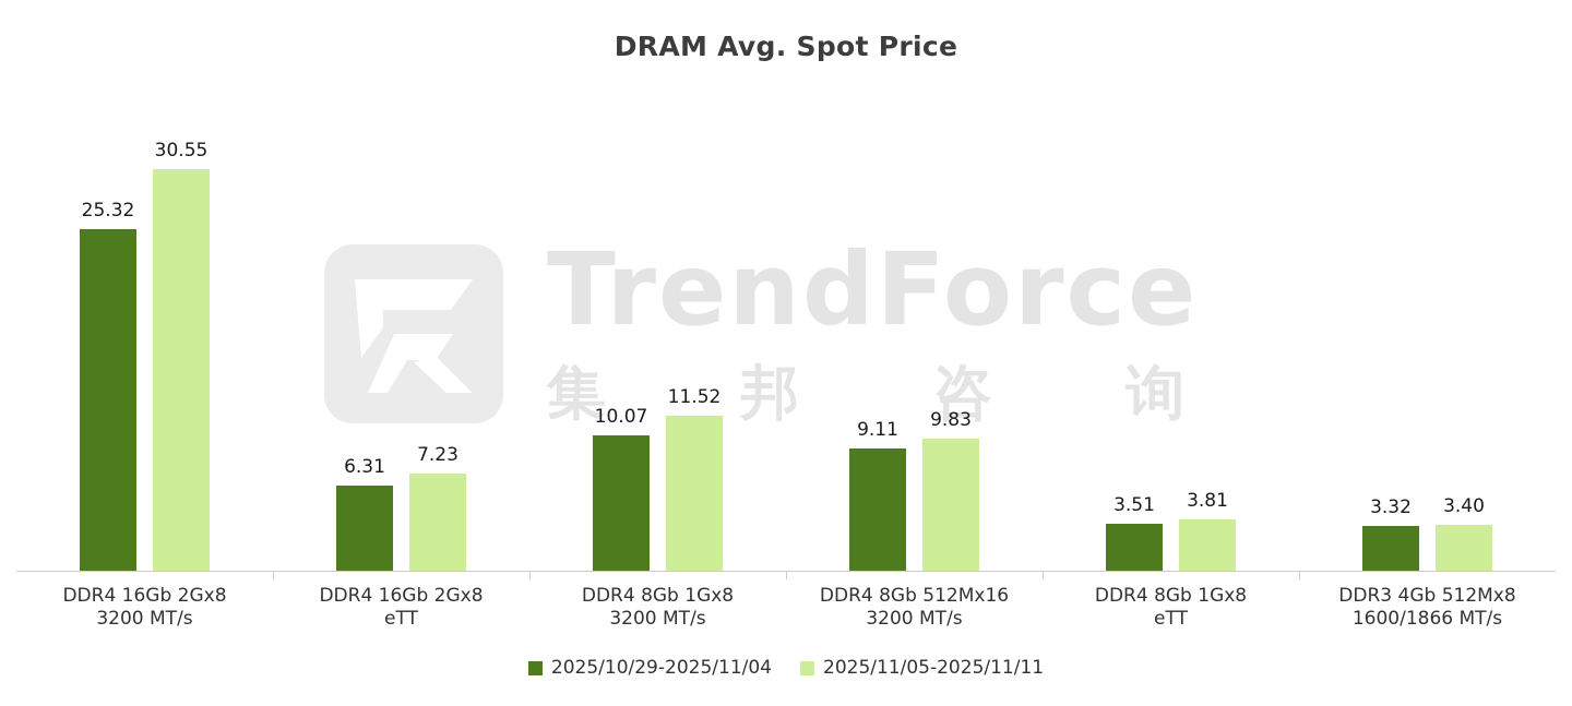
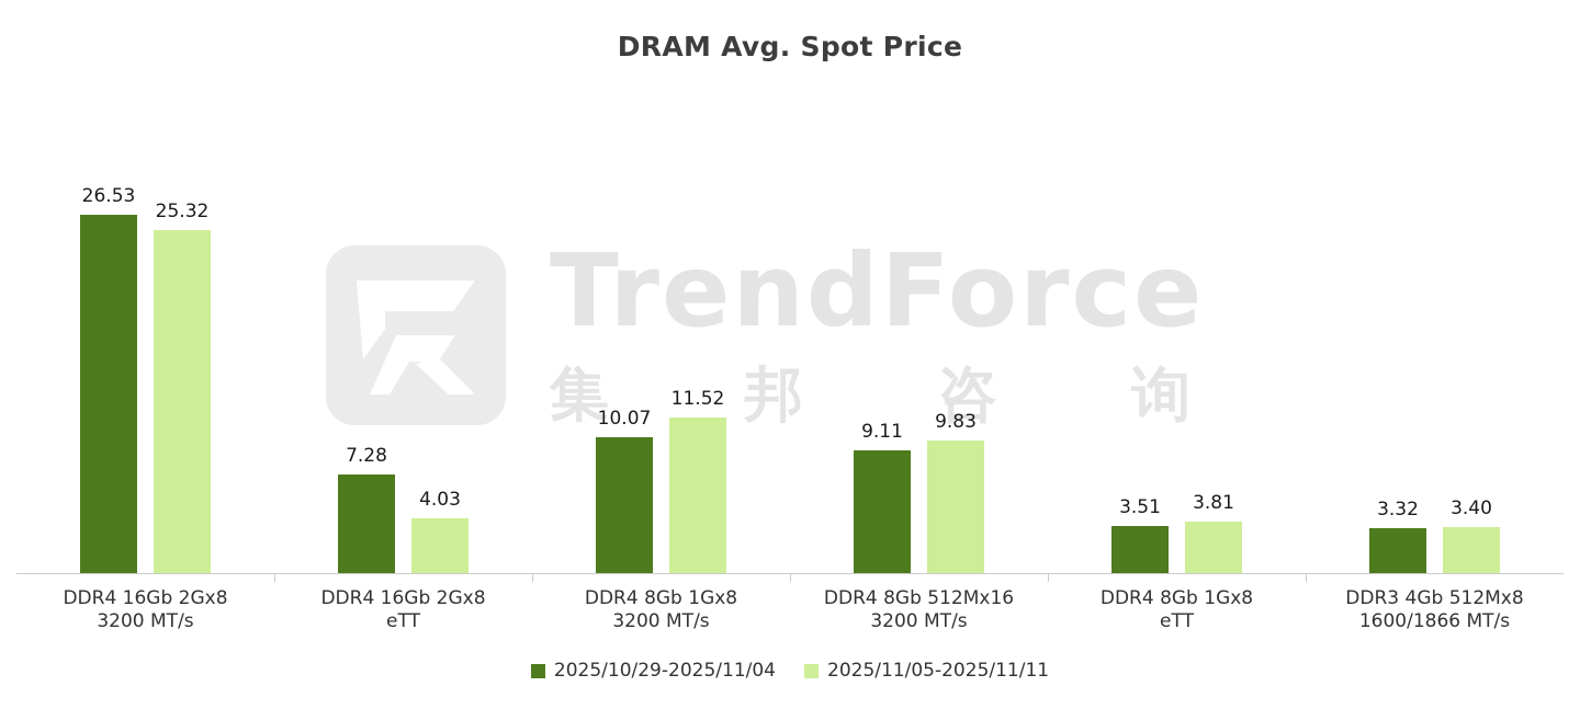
2025/10/29-2025/11/04/DDR4 16Gb 2Gx8 3200 MT/s: 25.32 -> 26.53
2025/11/05-2025/11/11/DDR4 16Gb 2Gx8 3200 MT/s: 30.55 -> 25.32
2025/10/29-2025/11/04/DDR4 16Gb 2Gx8 eTT: 6.31 -> 7.28
2025/11/05-2025/11/11/DDR4 16Gb 2Gx8 eTT: 7.23 -> 4.03
